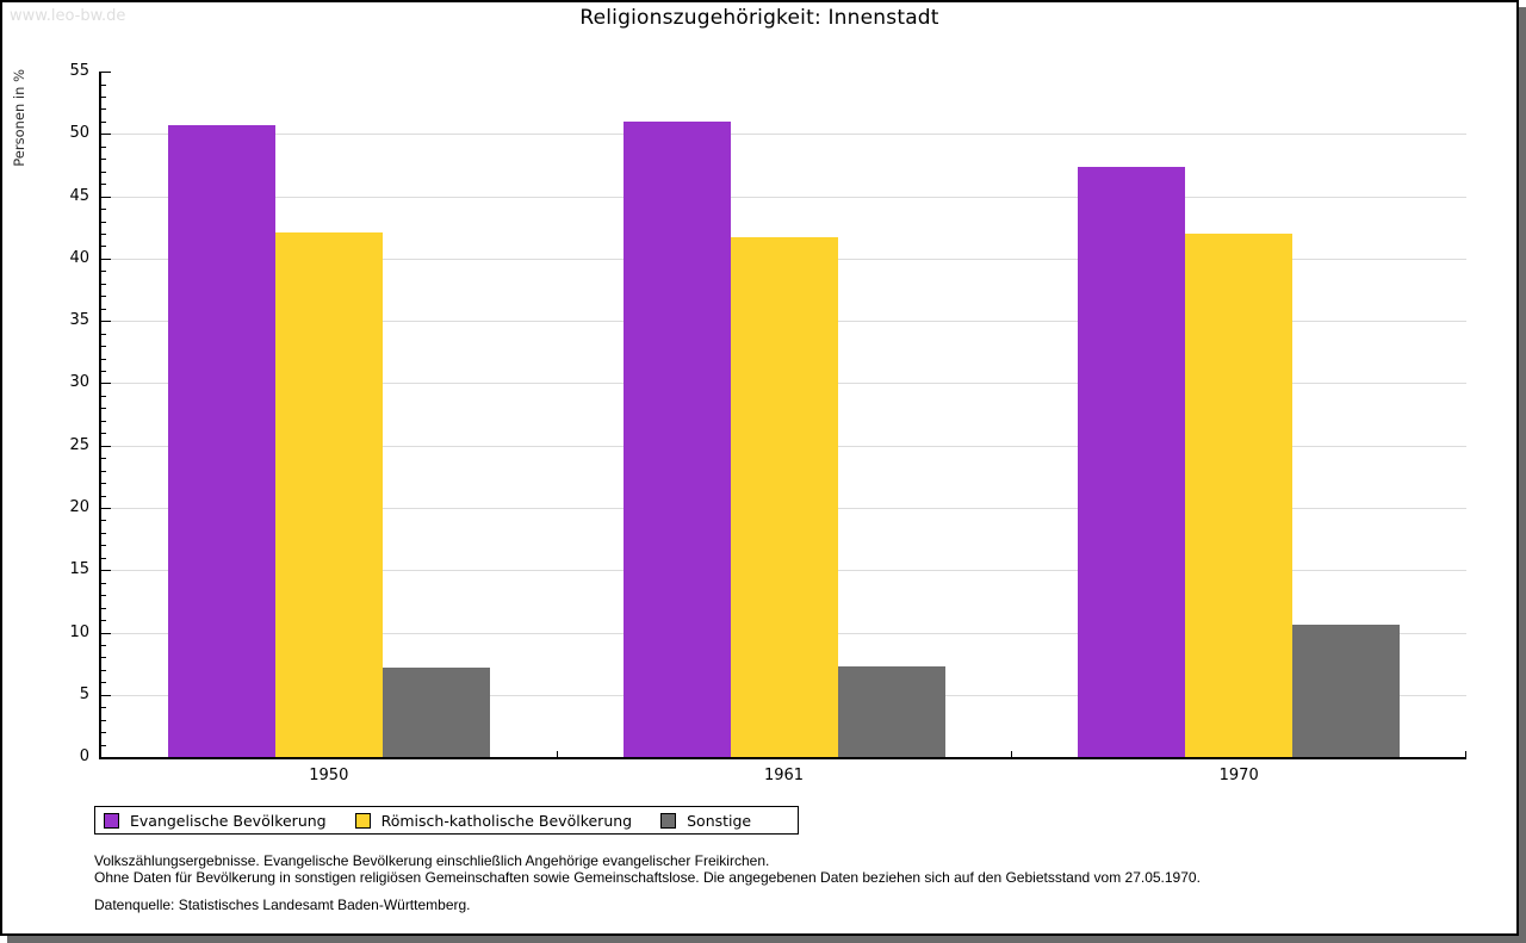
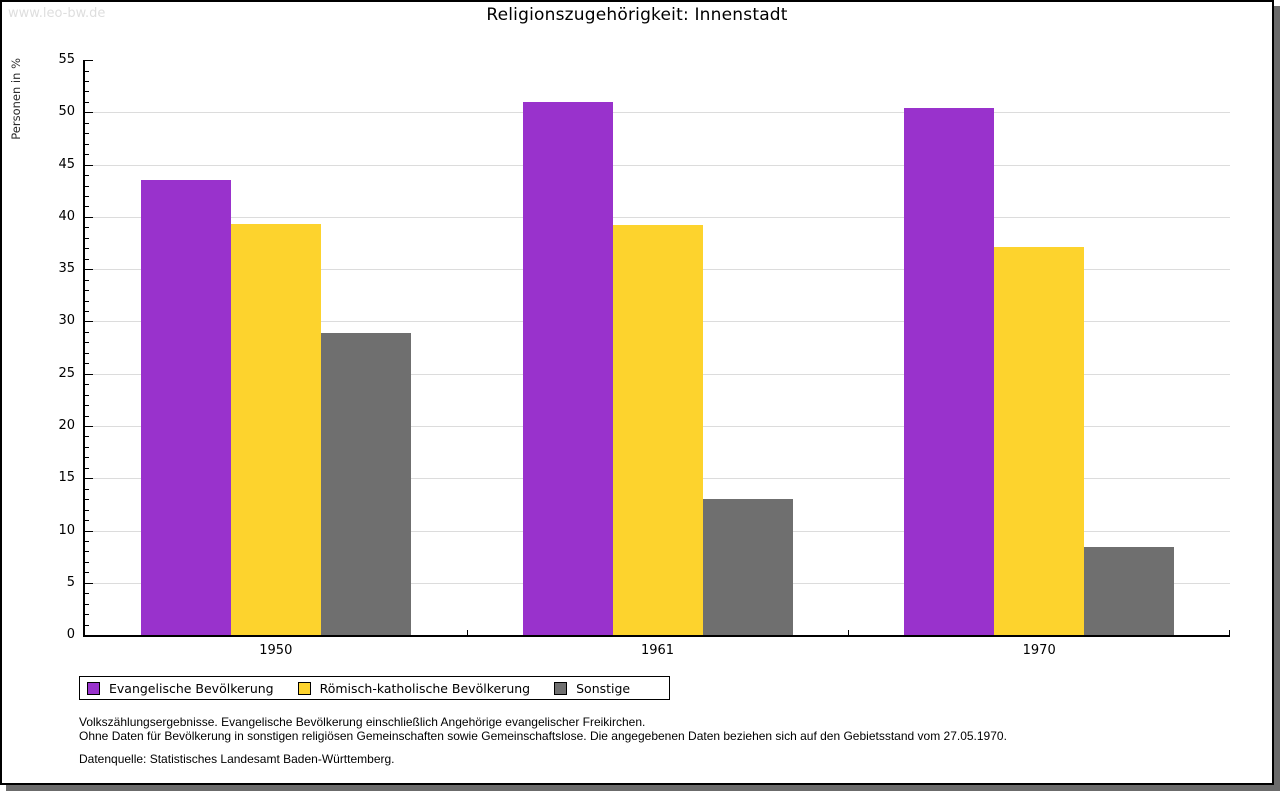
Evangelische Bevölkerung/1950: 50.7 -> 43.5
Römisch-katholische Bevölkerung/1950: 42.1 -> 39.3
Sonstige/1950: 7.2 -> 28.9
Römisch-katholische Bevölkerung/1961: 41.7 -> 39.2
Sonstige/1961: 7.3 -> 13.0
Evangelische Bevölkerung/1970: 47.4 -> 50.4
Römisch-katholische Bevölkerung/1970: 42.0 -> 37.1
Sonstige/1970: 10.6 -> 8.4
